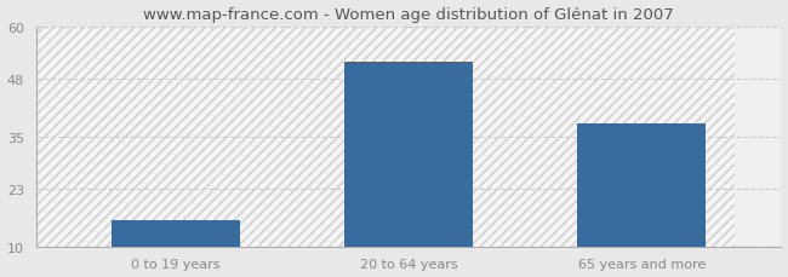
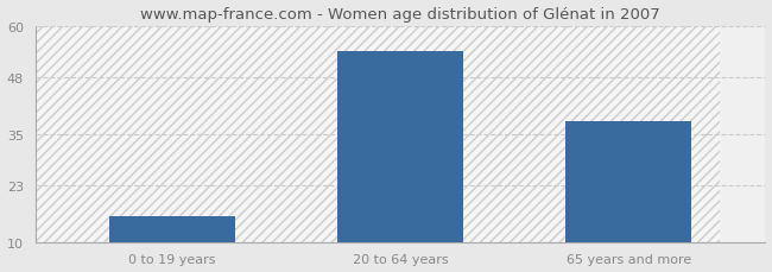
20 to 64 years: 52 -> 54
